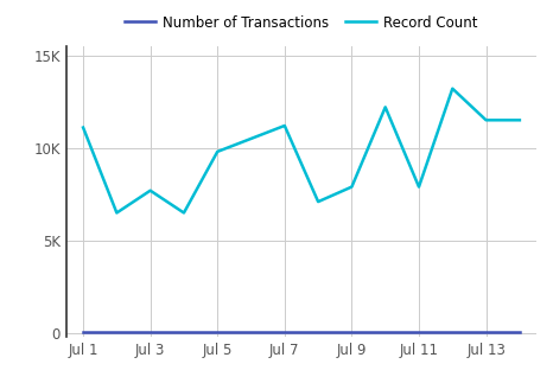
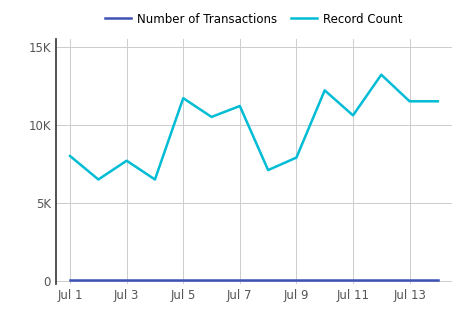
Record Count/Jul 1: 11.1K -> 8.0K
Record Count/Jul 5: 9.8K -> 11.7K
Record Count/Jul 11: 7.9K -> 10.6K
